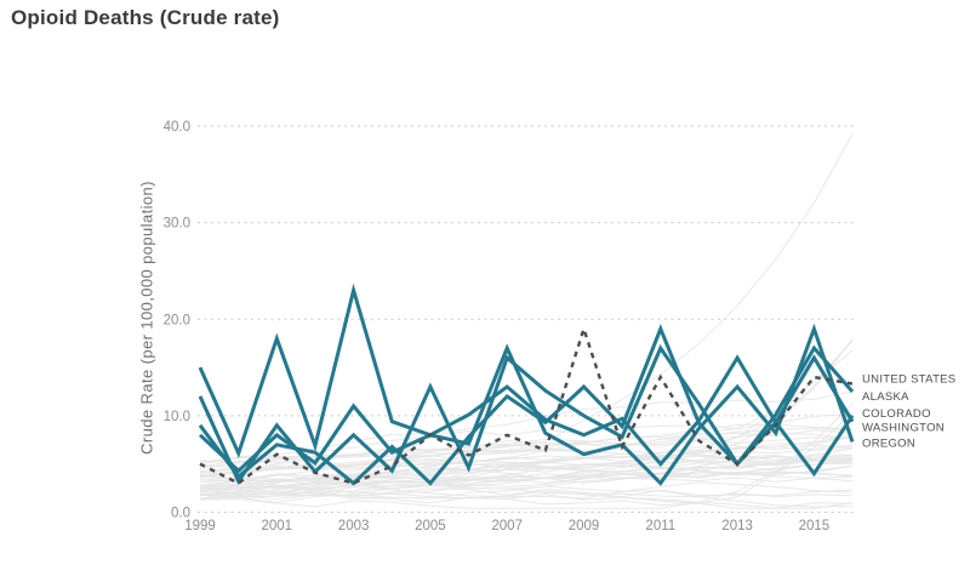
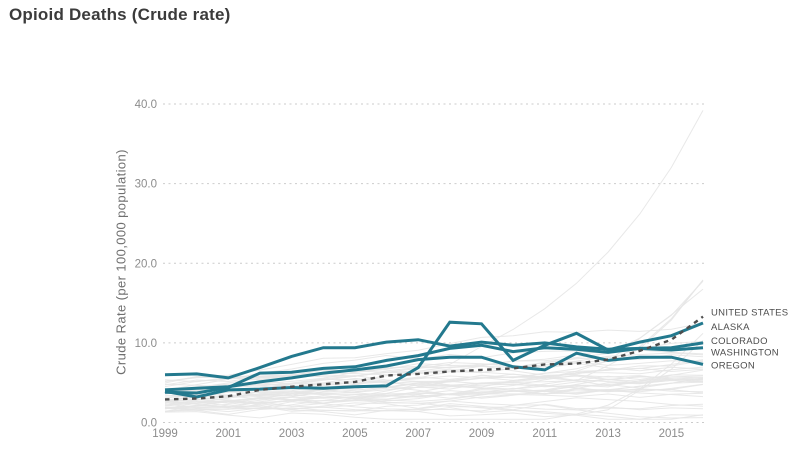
UNITED STATES/1999: 5 -> 3
ALASKA/1999: 12 -> 4
COLORADO/1999: 9 -> 4
WASHINGTON/1999: 15 -> 6
OREGON/1999: 8 -> 4
UNITED STATES/2001: 6 -> 3
ALASKA/2001: 9 -> 4
COLORADO/2001: 7 -> 4
WASHINGTON/2001: 18 -> 6
OREGON/2001: 8 -> 4
UNITED STATES/2003: 3 -> 4
ALASKA/2003: 8 -> 4
COLORADO/2003: 3 -> 6
WASHINGTON/2003: 23 -> 8
OREGON/2003: 11 -> 6
UNITED STATES/2005: 8 -> 5
ALASKA/2005: 13 -> 4
COLORADO/2005: 3 -> 7
WASHINGTON/2005: 8 -> 9
OREGON/2005: 8 -> 7
UNITED STATES/2007: 8 -> 6
ALASKA/2007: 16 -> 7
COLORADO/2007: 12 -> 8
WASHINGTON/2007: 13 -> 10
OREGON/2007: 17 -> 8
UNITED STATES/2009: 19 -> 7
ALASKA/2009: 10 -> 12
COLORADO/2009: 13 -> 10
WASHINGTON/2009: 8 -> 10
OREGON/2009: 6 -> 8
UNITED STATES/2011: 14 -> 7
ALASKA/2011: 17 -> 10
COLORADO/2011: 19 -> 9
WASHINGTON/2011: 5 -> 10
OREGON/2011: 3 -> 7
UNITED STATES/2013: 5 -> 8
ALASKA/2013: 5 -> 9
COLORADO/2013: 5 -> 9
WASHINGTON/2013: 16 -> 9
OREGON/2013: 13 -> 8
UNITED STATES/2015: 14 -> 10
ALASKA/2015: 17 -> 11
COLORADO/2015: 4 -> 9
WASHINGTON/2015: 16 -> 9
OREGON/2015: 19 -> 8
